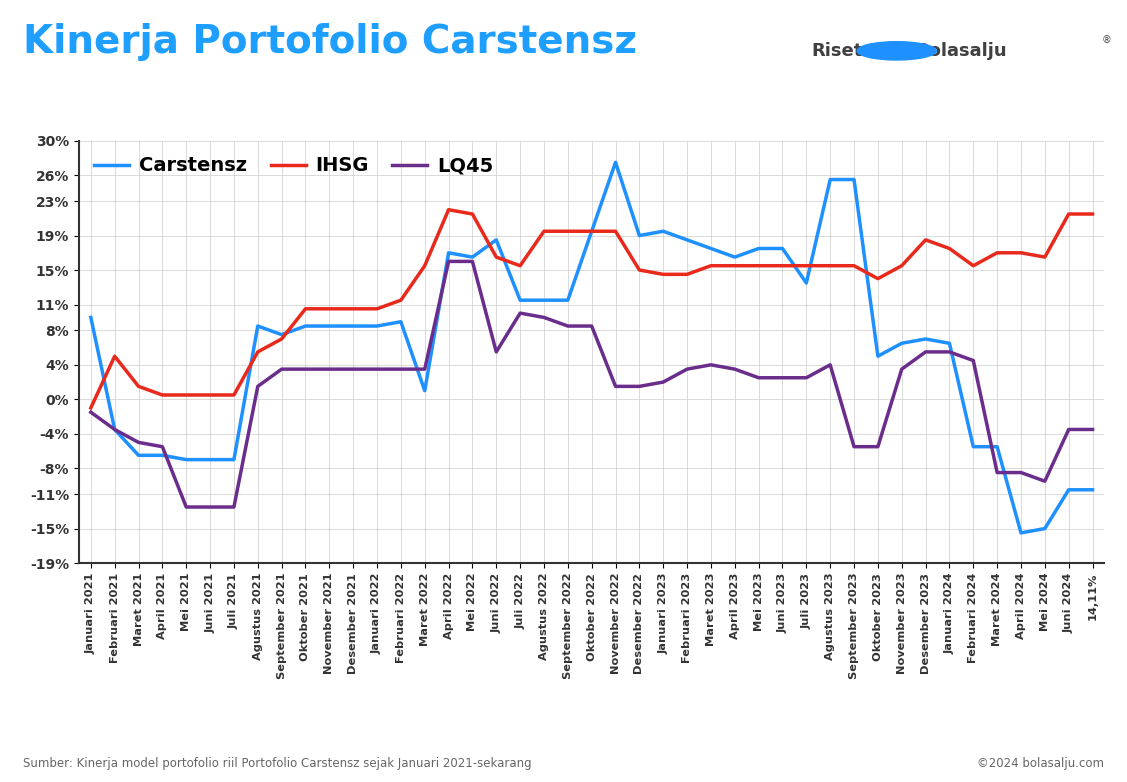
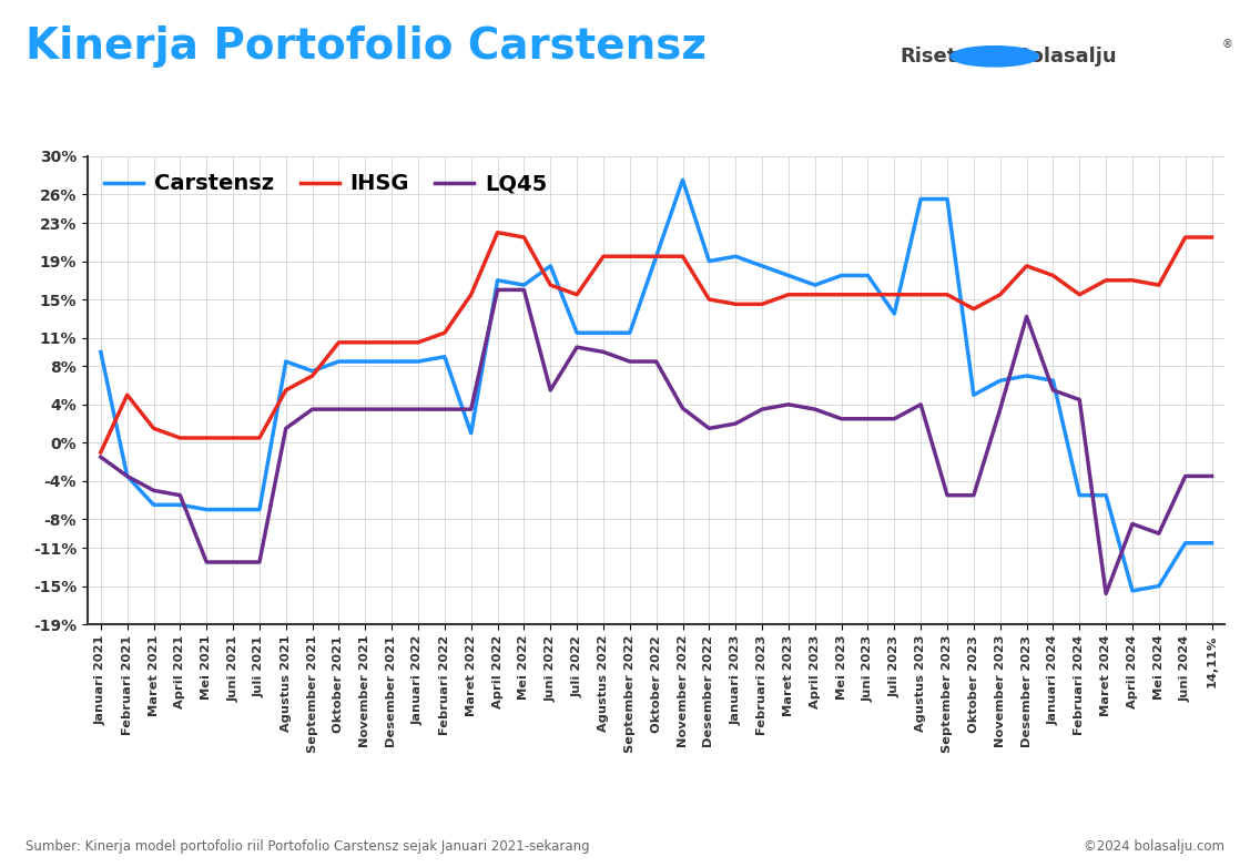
LQ45/November 2022: 1.5% -> 3.6%
LQ45/Desember 2023: 5.5% -> 13.2%
LQ45/Maret 2024: -8.5% -> -15.8%
